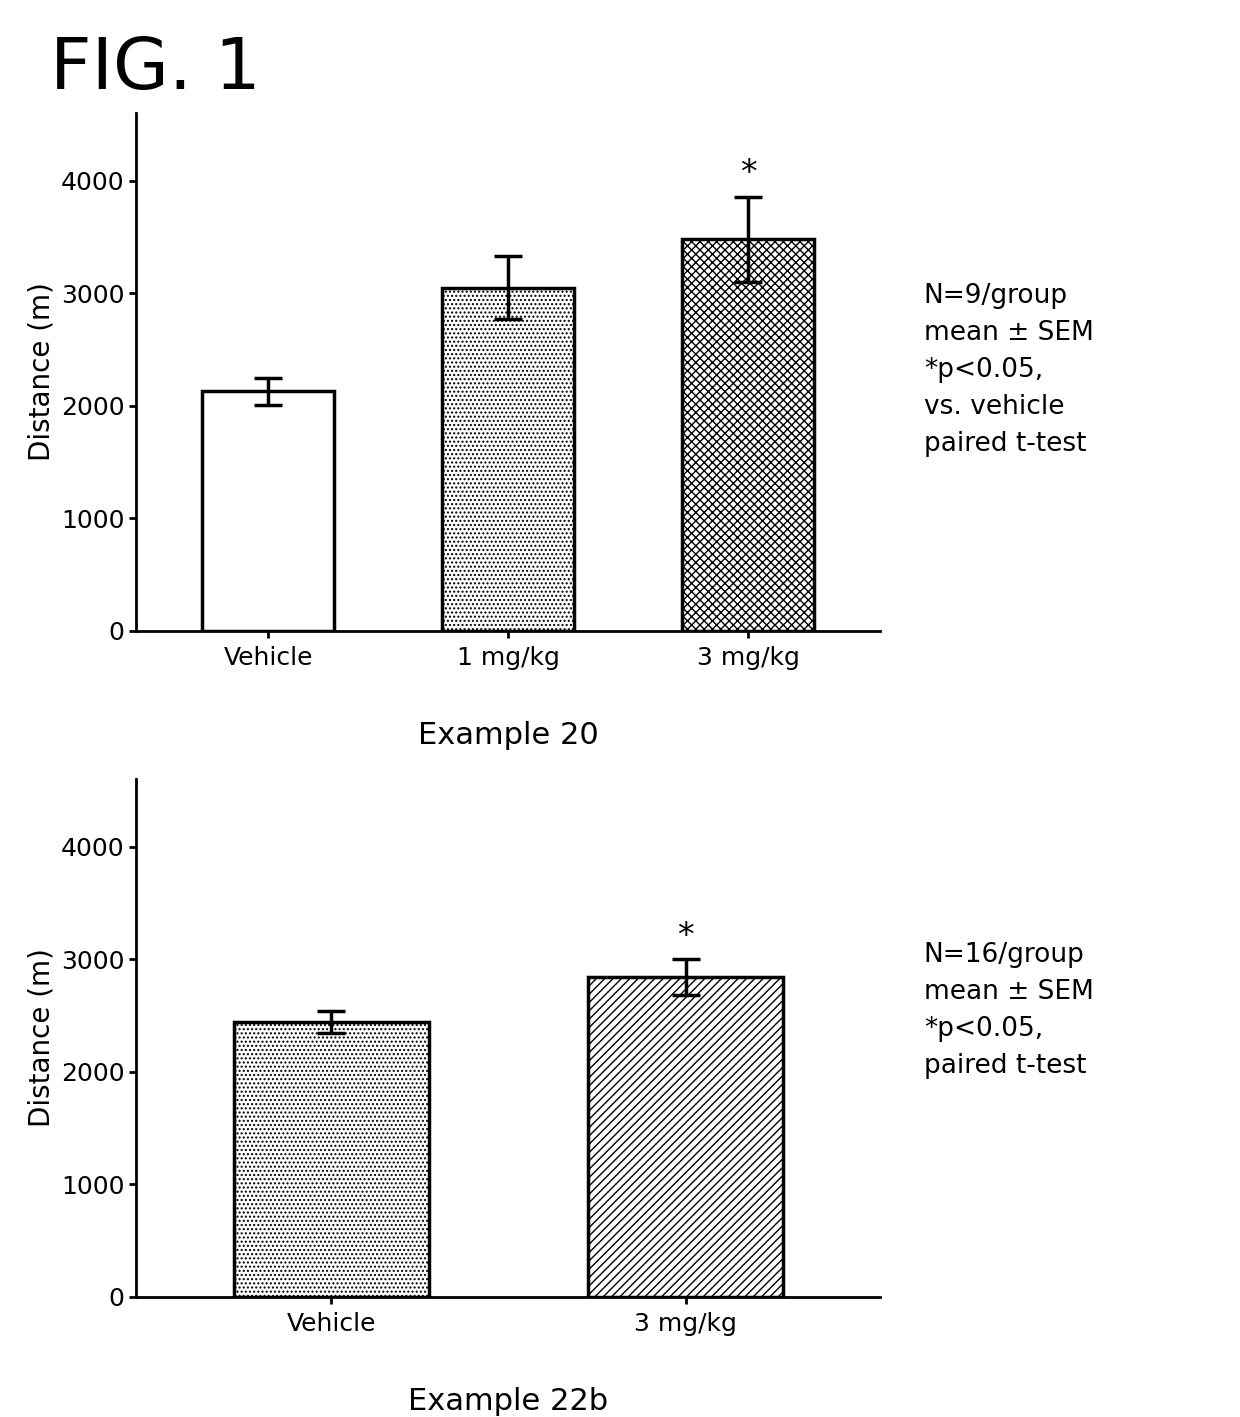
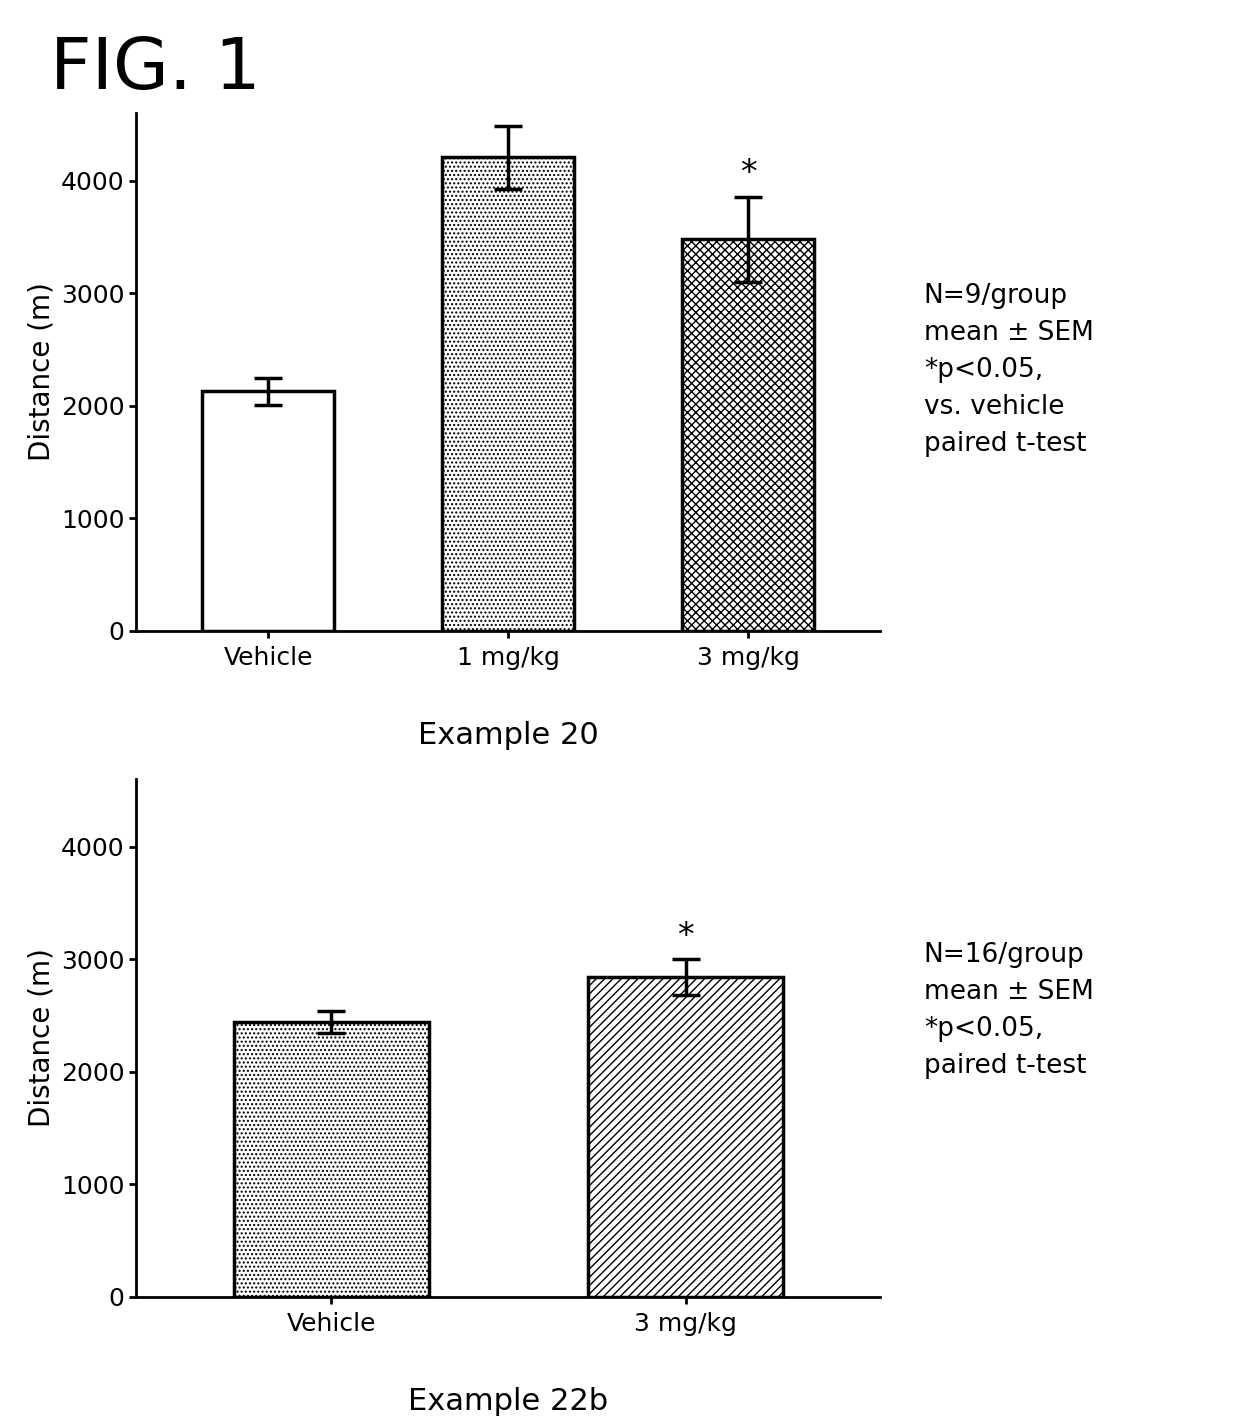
1 mg/kg: 3050 -> 4210
